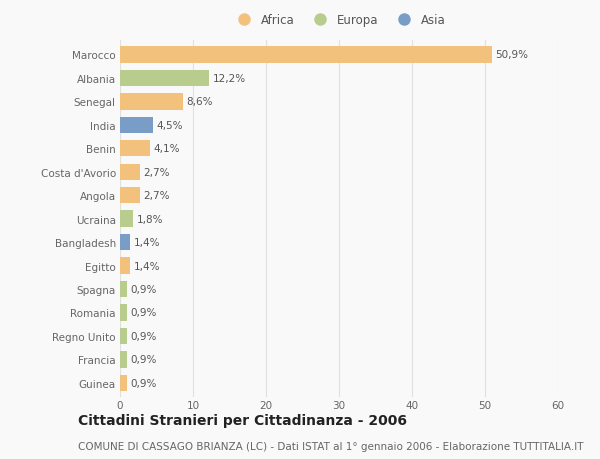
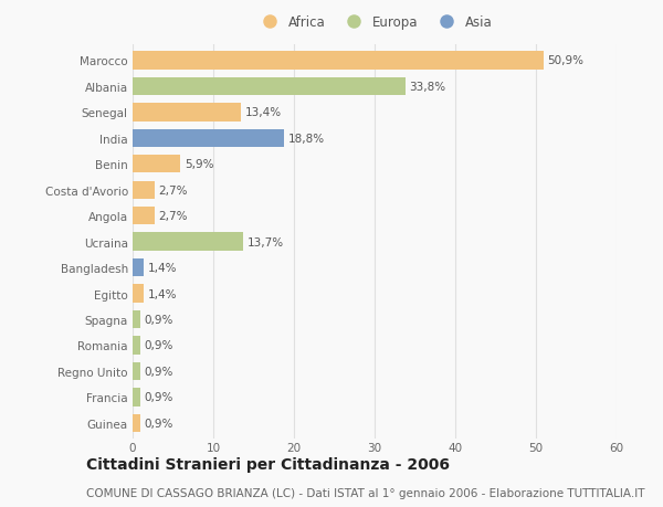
Albania: 12,2% -> 33,8%
Senegal: 8,6% -> 13,4%
India: 4,5% -> 18,8%
Benin: 4,1% -> 5,9%
Ucraina: 1,8% -> 13,7%
